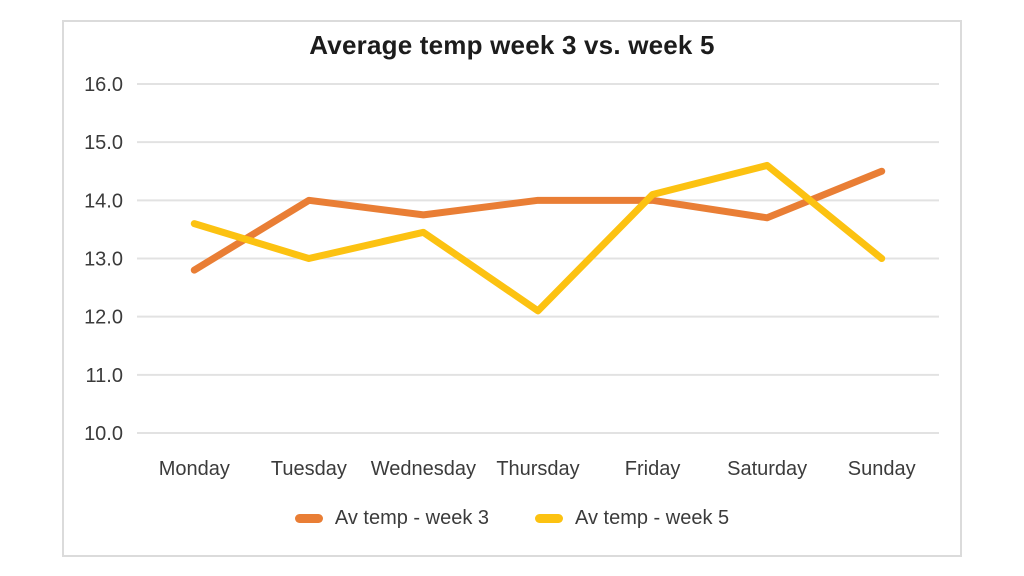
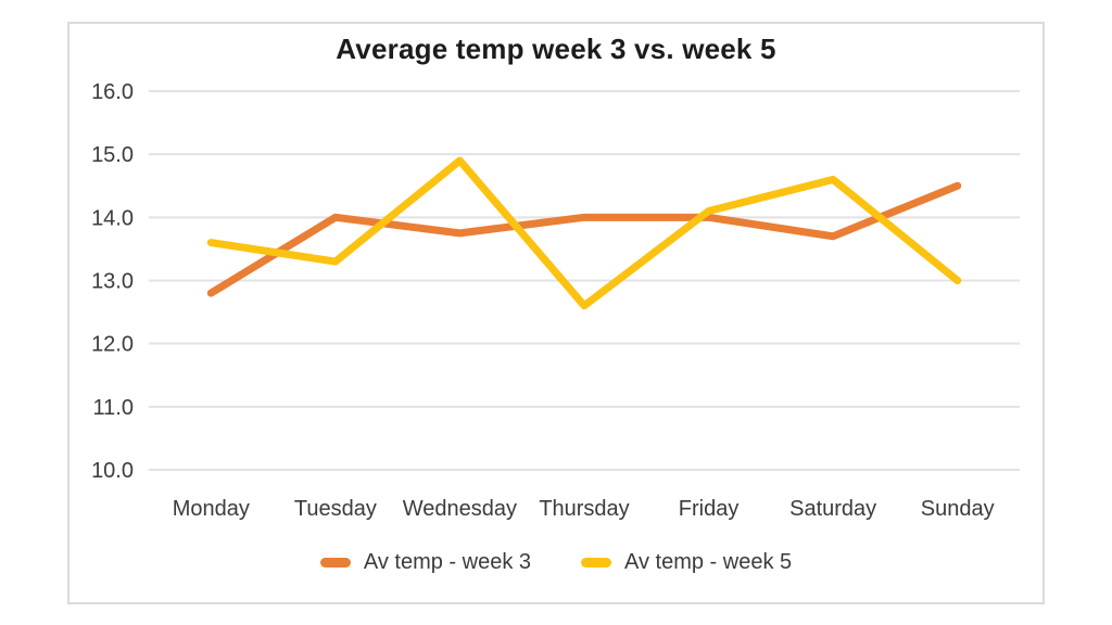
Av temp - week 5/Tuesday: 13.0 -> 13.3
Av temp - week 5/Wednesday: 13.4 -> 14.9
Av temp - week 5/Thursday: 12.1 -> 12.6
